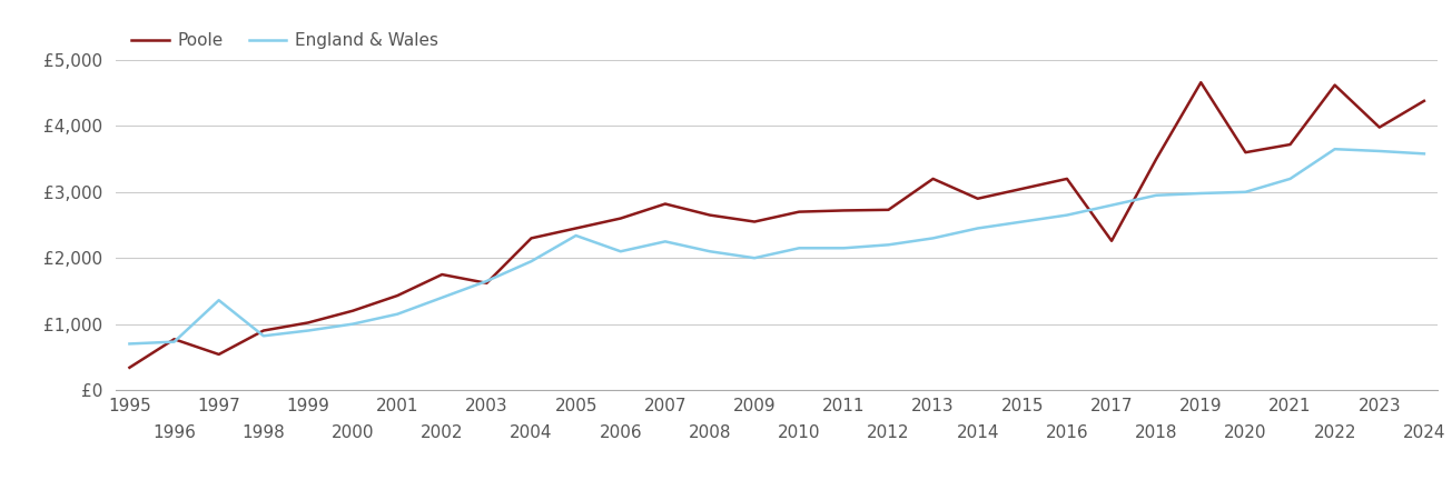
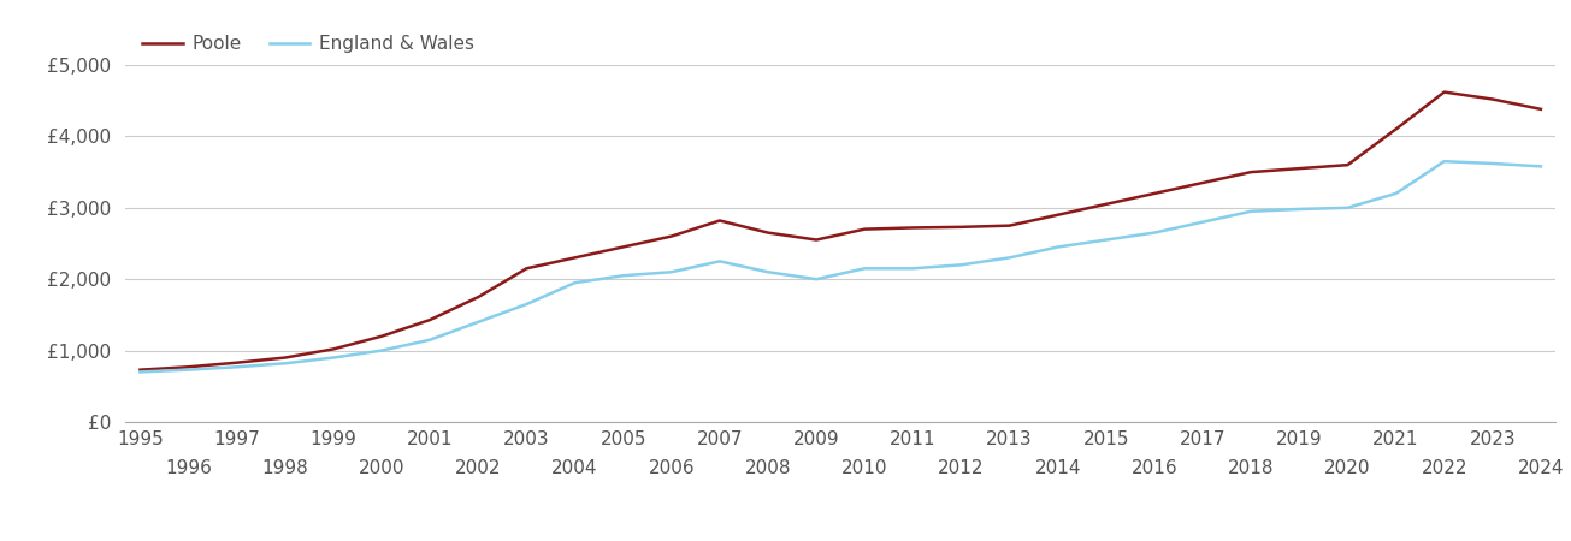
Poole/1995: £340 -> £730
Poole/1997: £540 -> £830
England & Wales/1997: £1,360 -> £770
Poole/2003: £1,620 -> £2,150
England & Wales/2005: £2,340 -> £2,050
Poole/2013: £3,200 -> £2,750
Poole/2017: £2,260 -> £3,350
Poole/2019: £4,660 -> £3,550
Poole/2021: £3,720 -> £4,100
Poole/2023: £3,980 -> £4,520
